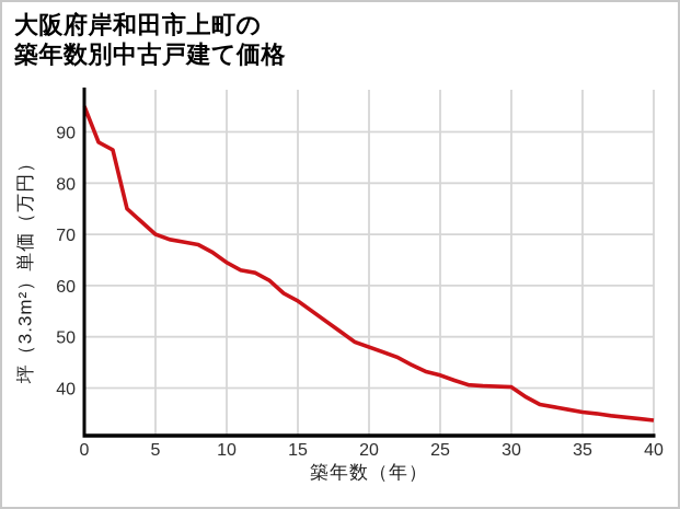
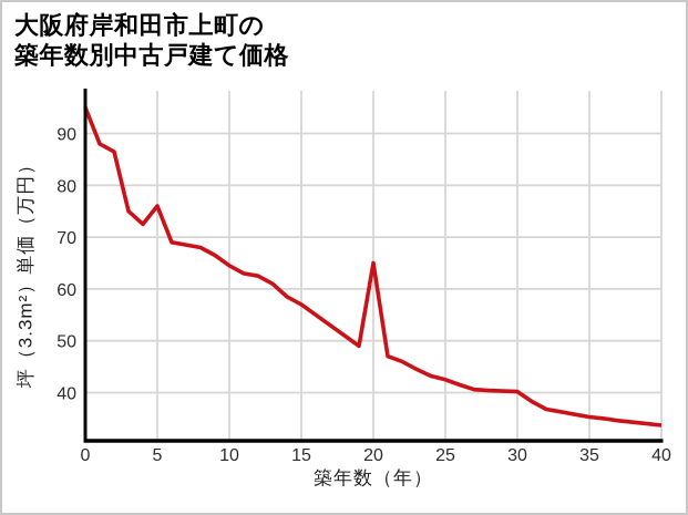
5: 70 -> 76
20: 48 -> 65
